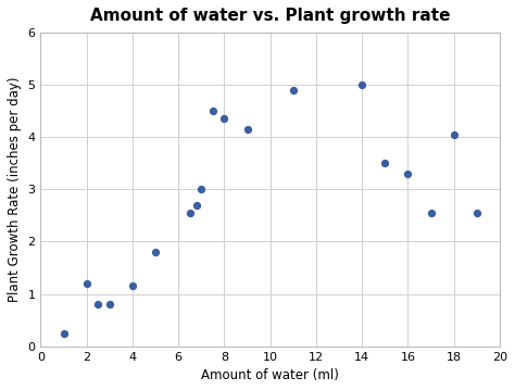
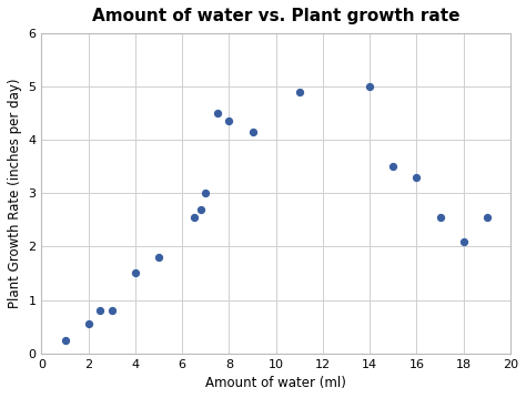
2: 1.20 -> 0.55
4: 1.15 -> 1.50
18: 4.05 -> 2.10
